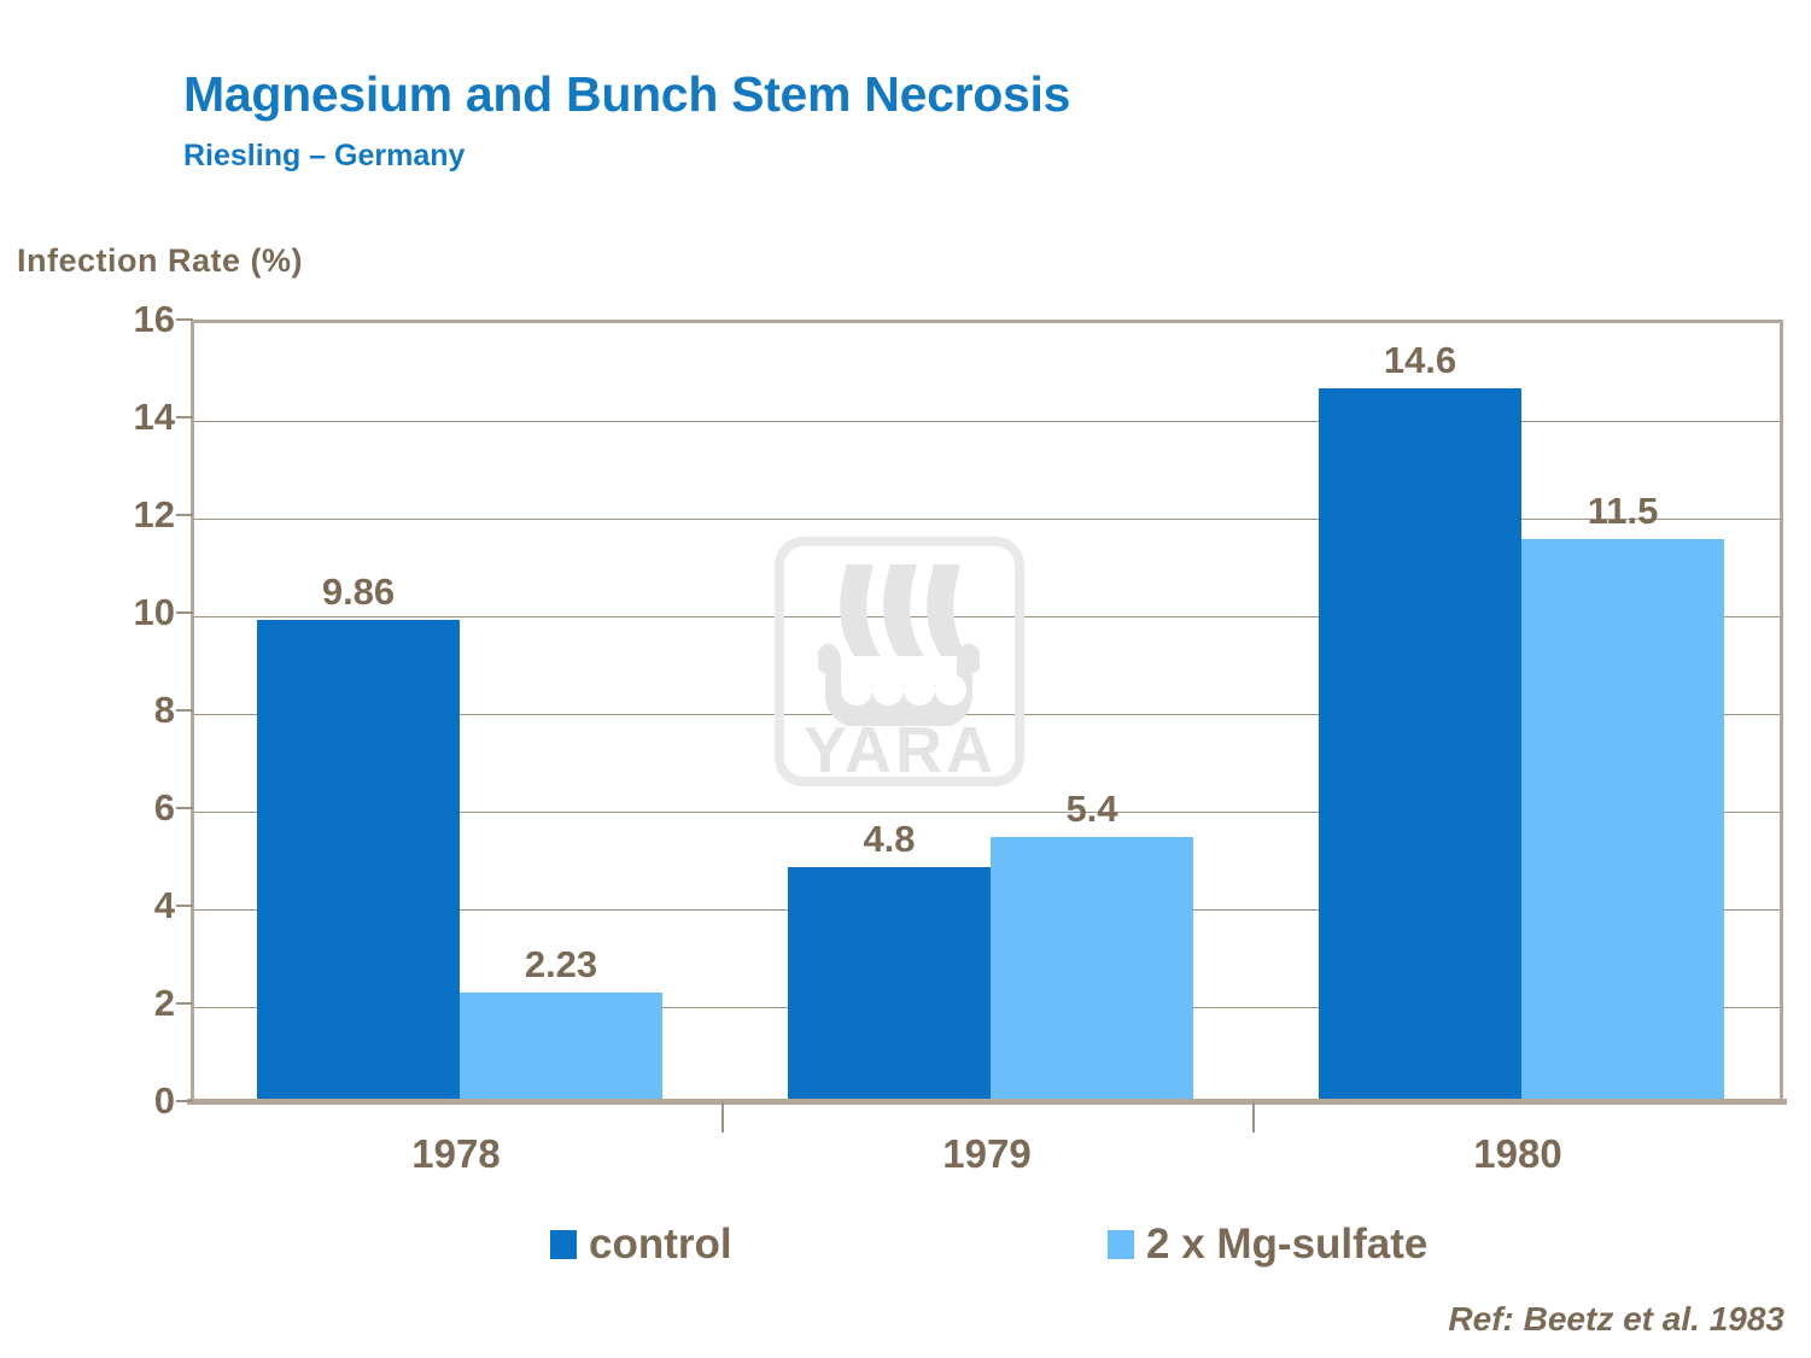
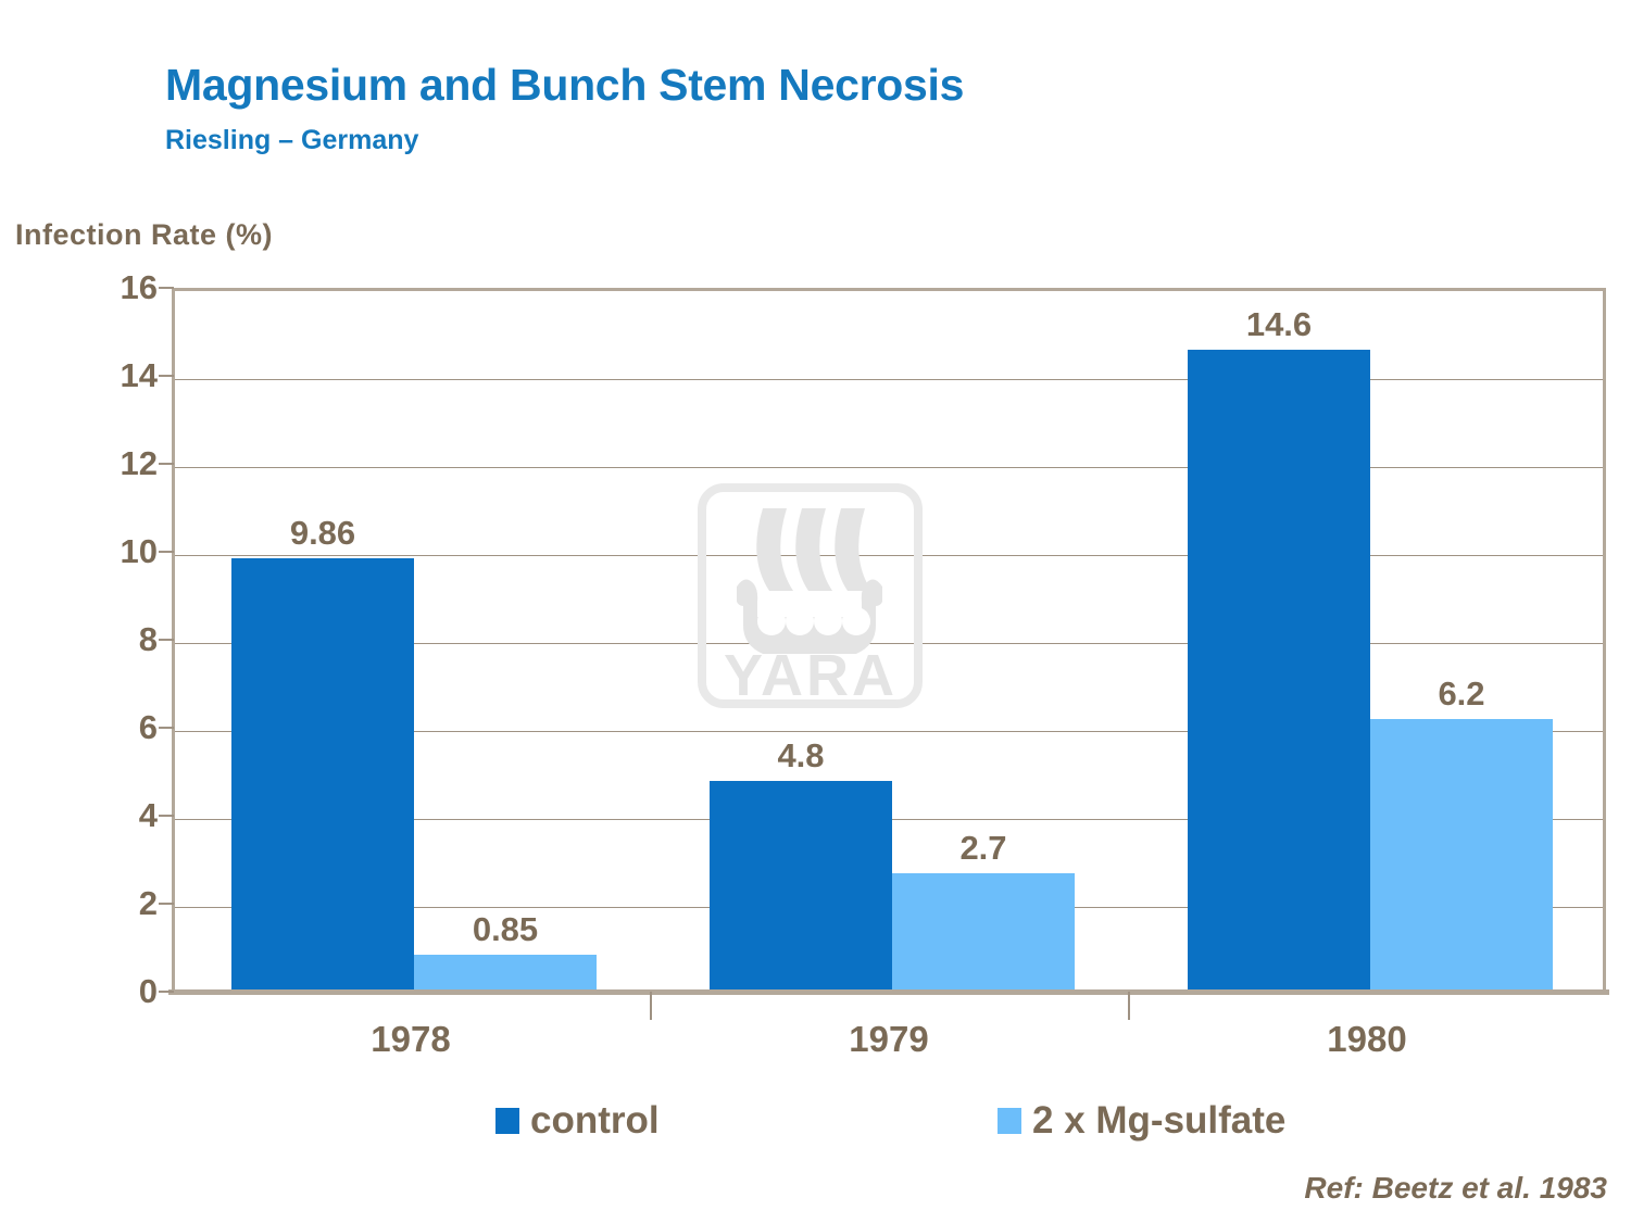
2 x Mg-sulfate/1978: 2.23 -> 0.85
2 x Mg-sulfate/1979: 5.4 -> 2.7
2 x Mg-sulfate/1980: 11.5 -> 6.2
